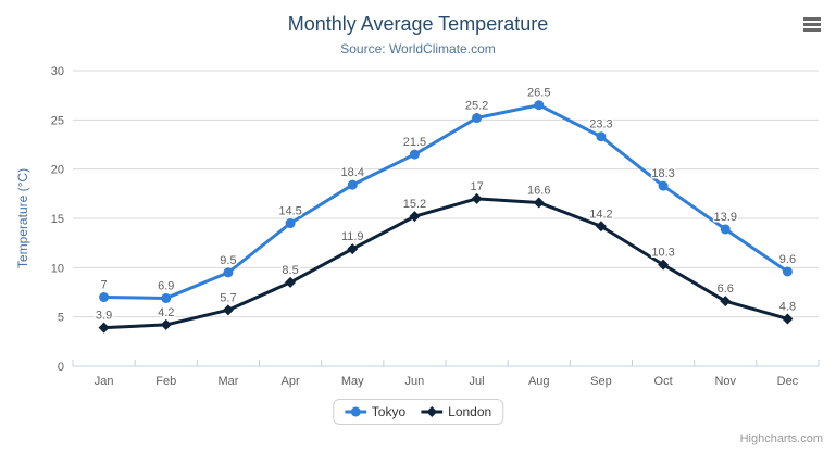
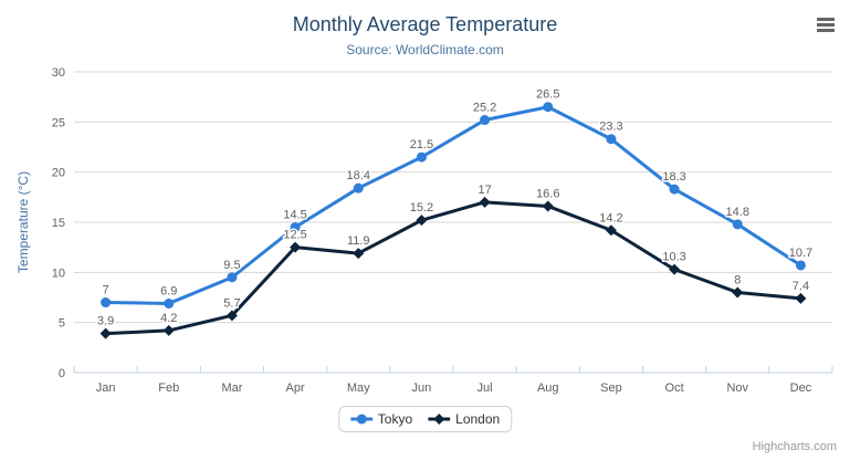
London/Apr: 8.5 -> 12.5
Tokyo/Nov: 13.9 -> 14.8
London/Nov: 6.6 -> 8
Tokyo/Dec: 9.6 -> 10.7
London/Dec: 4.8 -> 7.4
